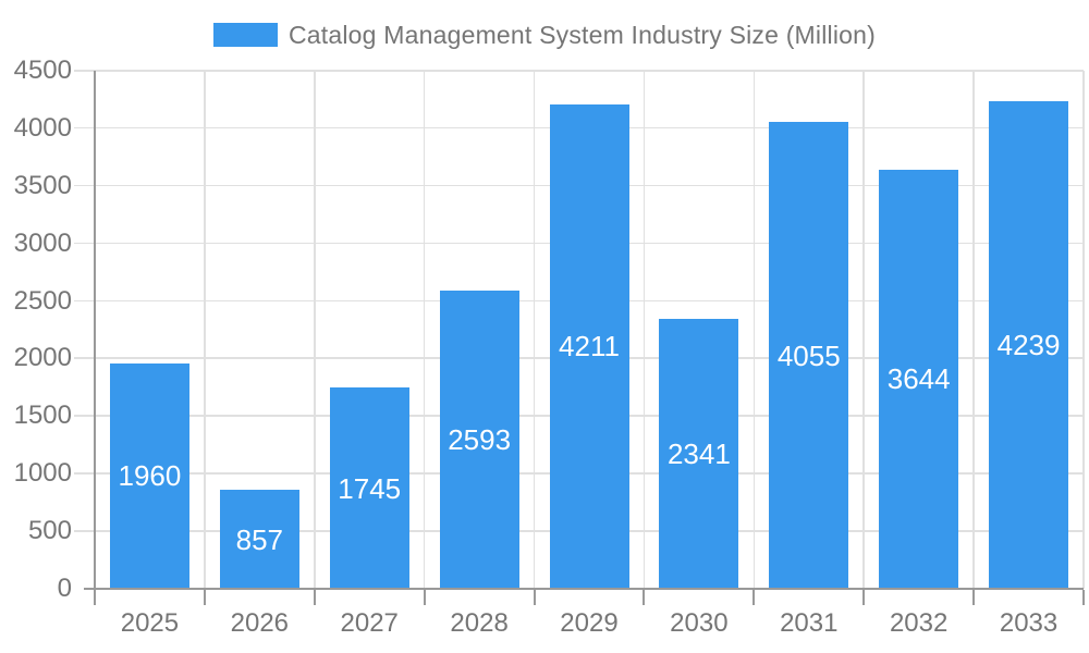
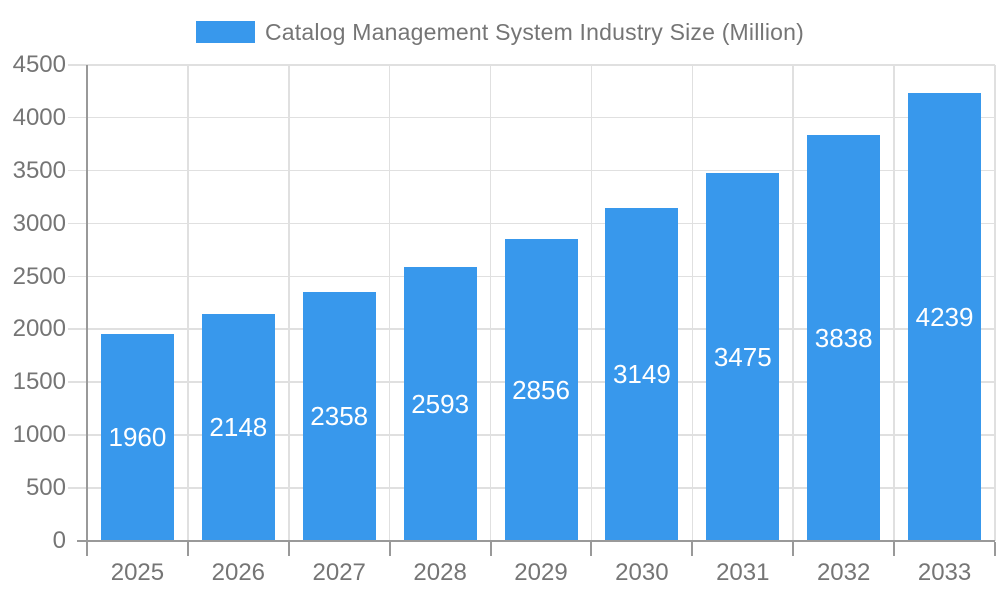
2026: 857 -> 2148
2027: 1745 -> 2358
2029: 4211 -> 2856
2030: 2341 -> 3149
2031: 4055 -> 3475
2032: 3644 -> 3838
